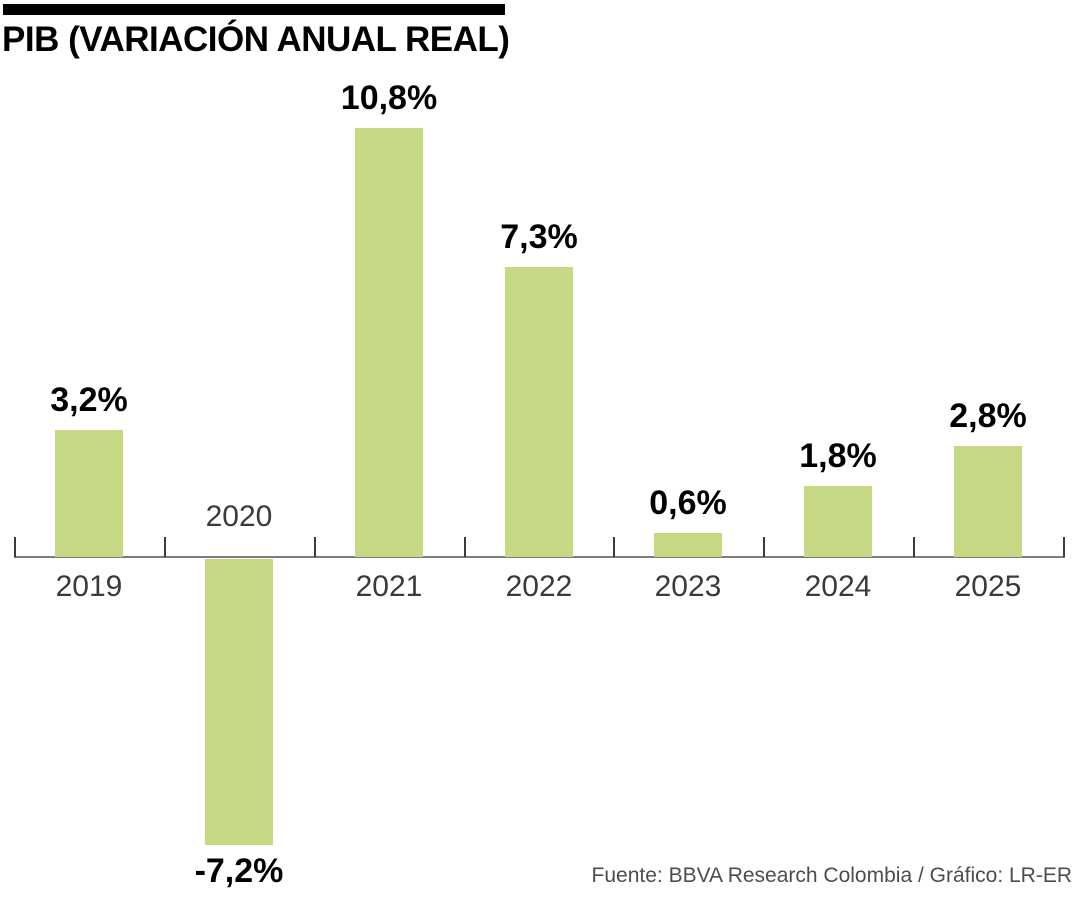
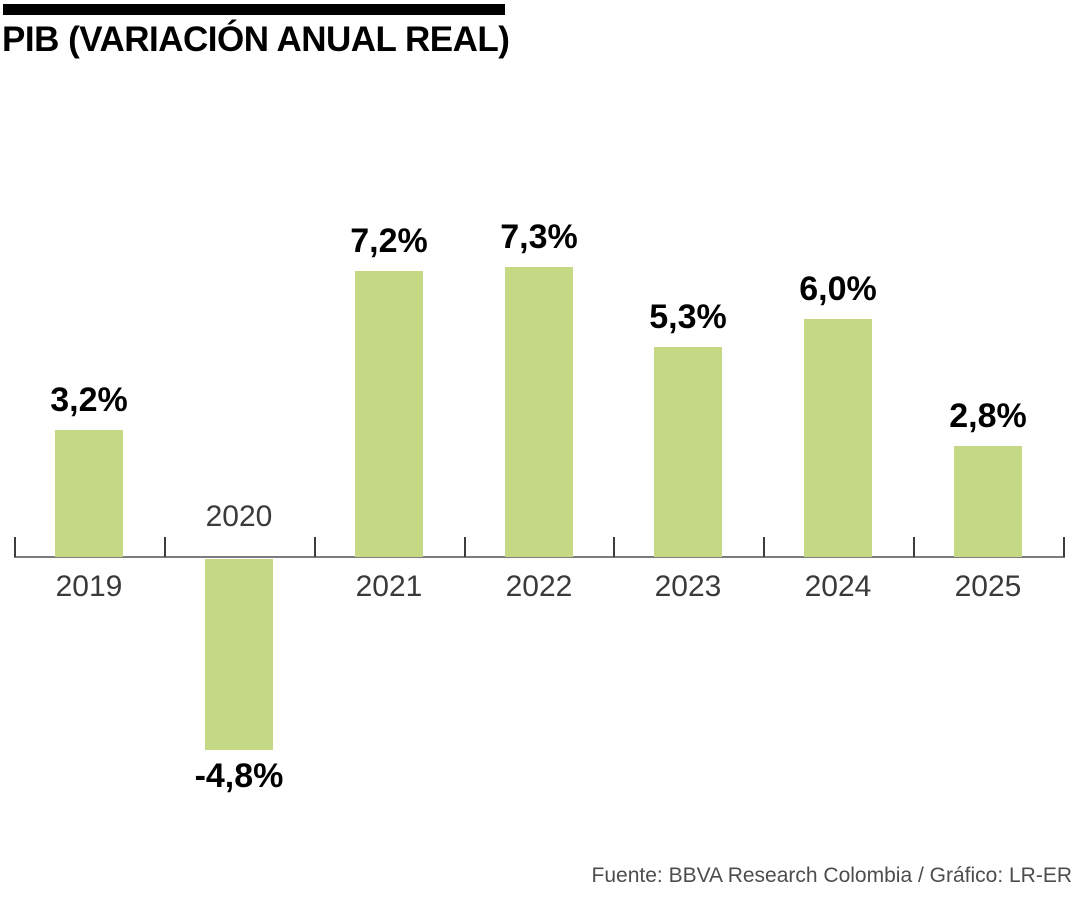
2020: -7,2% -> -4,8%
2021: 10,8% -> 7,2%
2023: 0,6% -> 5,3%
2024: 1,8% -> 6,0%
